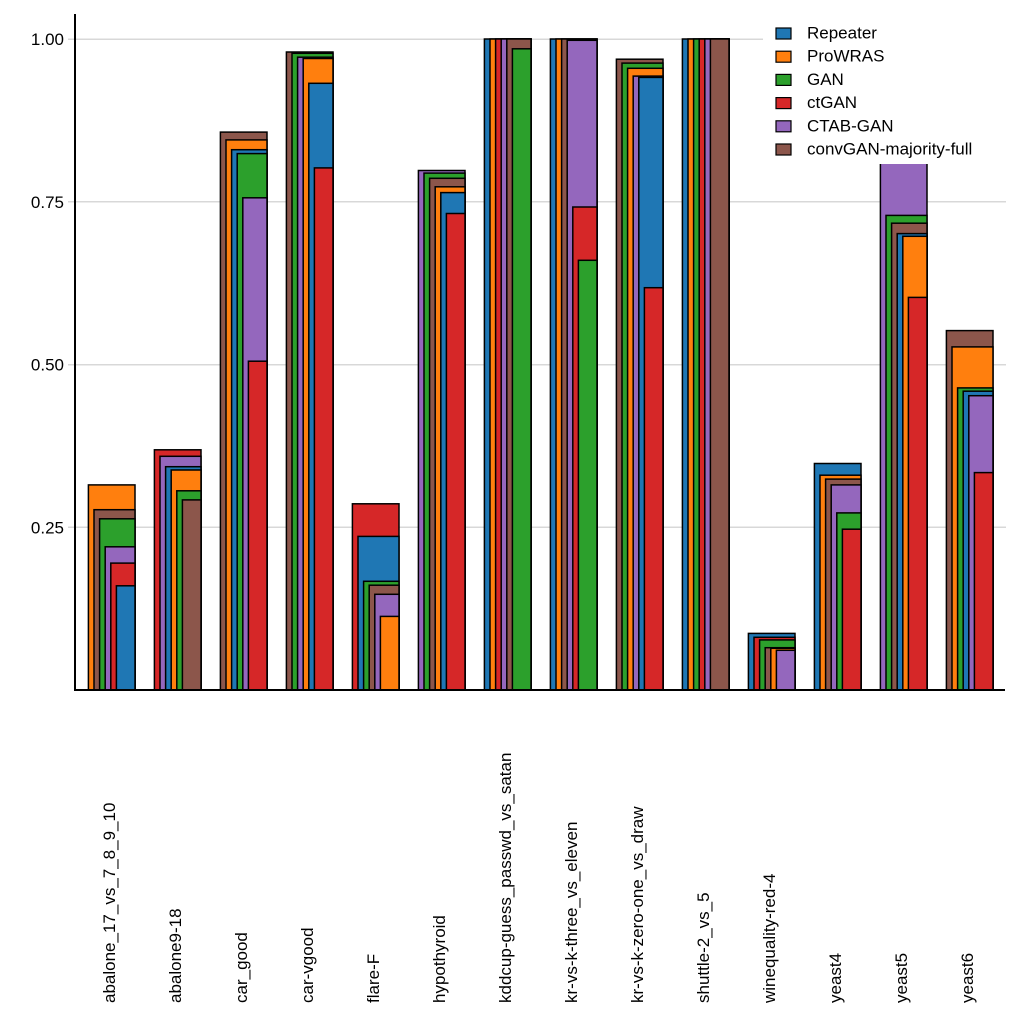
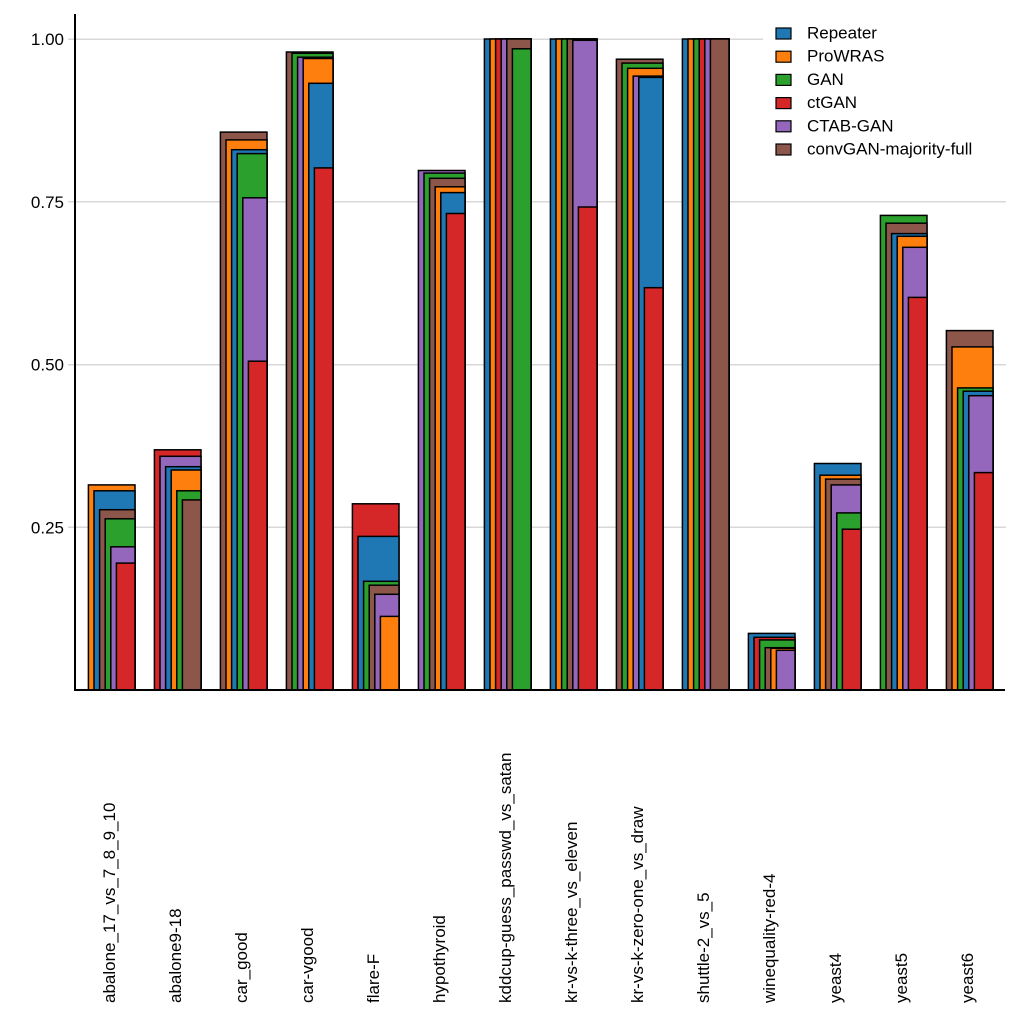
Repeater/abalone_17_vs_7_8_9_10: 0.16 -> 0.31
GAN/kr-vs-k-three_vs_eleven: 0.66 -> 1.00
CTAB-GAN/yeast5: 0.84 -> 0.68
